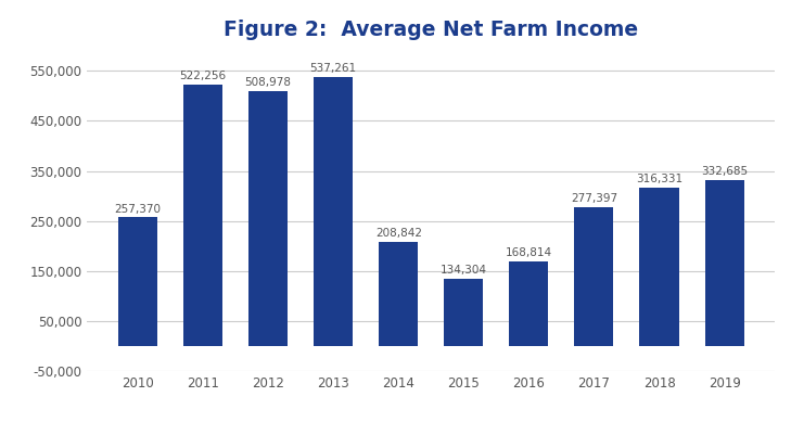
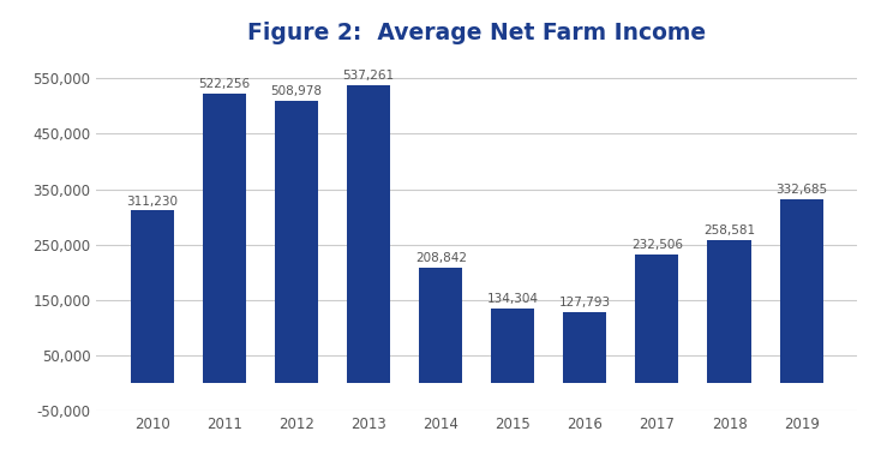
2010: 257,370 -> 311,230
2016: 168,814 -> 127,793
2017: 277,397 -> 232,506
2018: 316,331 -> 258,581
